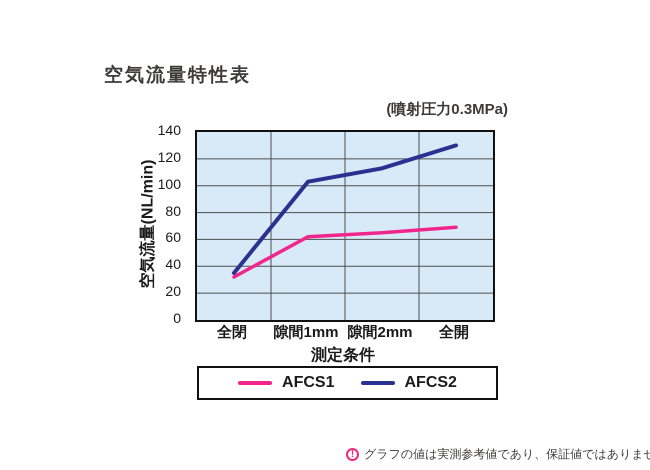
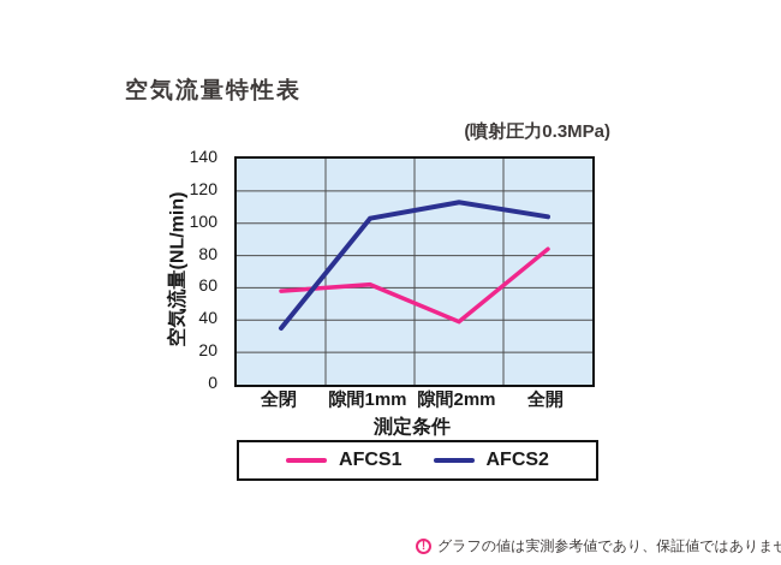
AFCS1/全閉: 32 -> 58
AFCS1/隙間2mm: 65 -> 39
AFCS1/全開: 69 -> 84
AFCS2/全開: 130 -> 104
